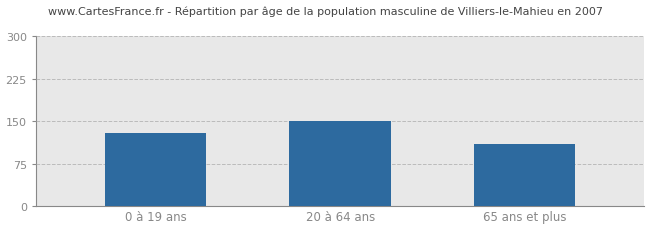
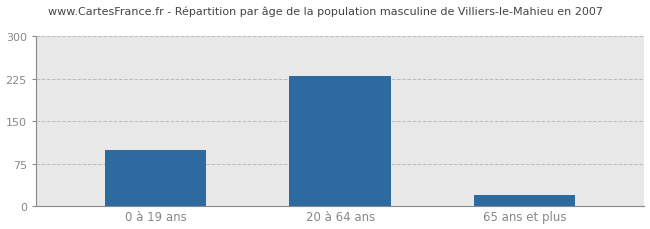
0 à 19 ans: 130 -> 100
20 à 64 ans: 150 -> 230
65 ans et plus: 110 -> 20
